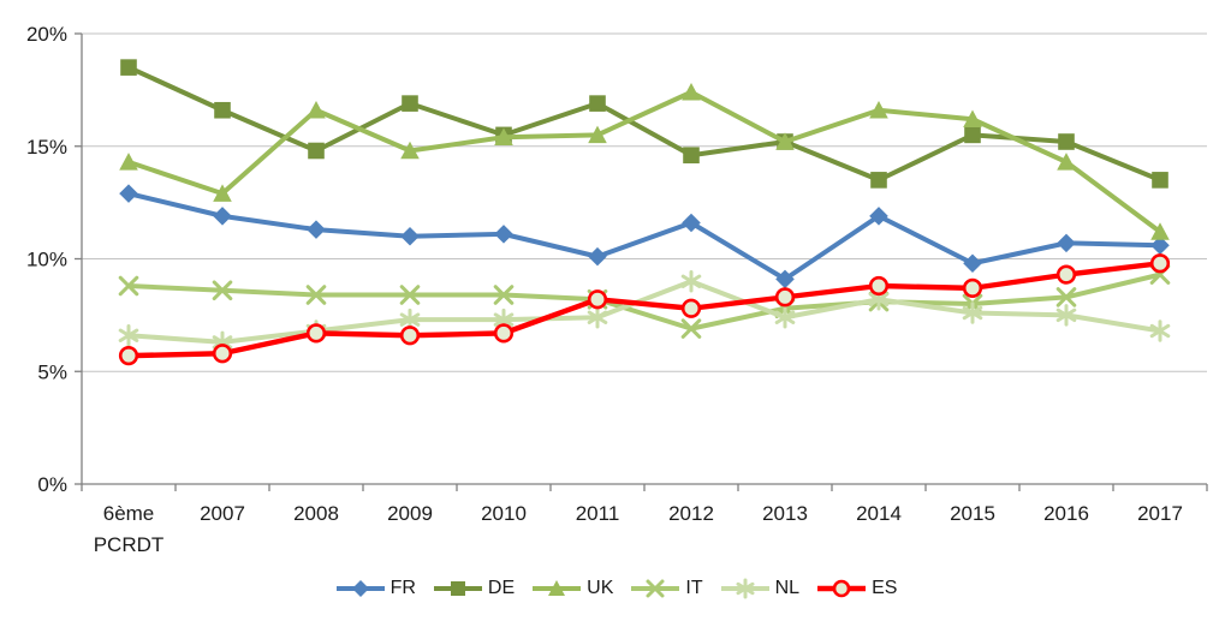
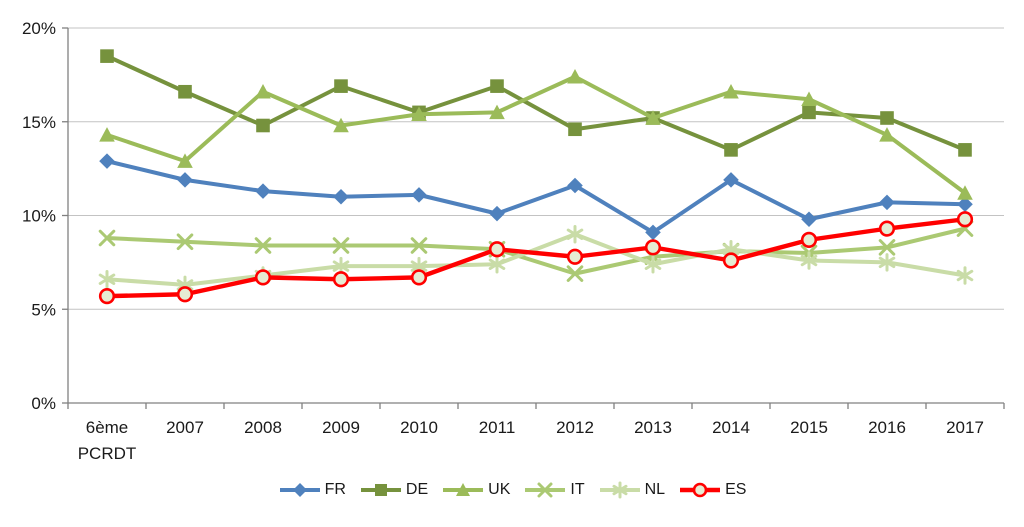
ES/2014: 8.8% -> 7.6%
